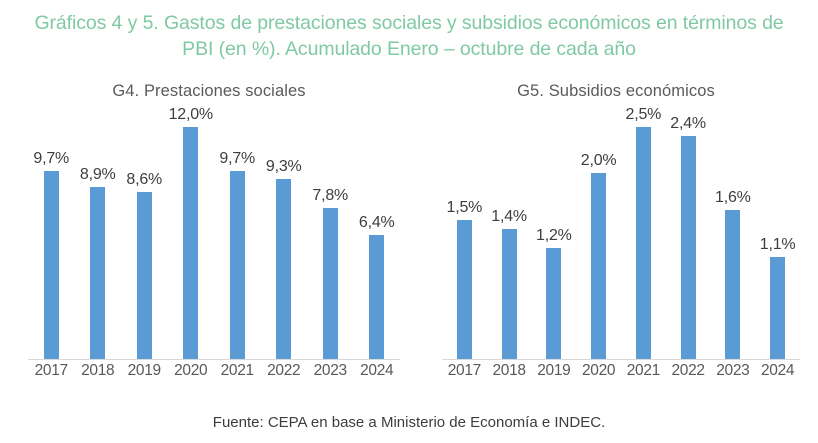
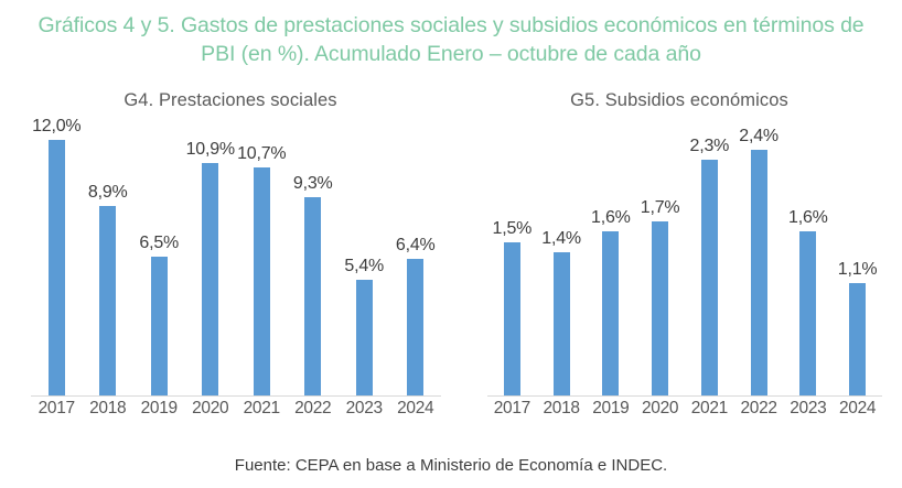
G4. Prestaciones sociales/2017: 9,7% -> 12,0%
G4. Prestaciones sociales/2019: 8,6% -> 6,5%
G4. Prestaciones sociales/2020: 12,0% -> 10,9%
G4. Prestaciones sociales/2021: 9,7% -> 10,7%
G4. Prestaciones sociales/2023: 7,8% -> 5,4%
G5. Subsidios económicos/2019: 1,2% -> 1,6%
G5. Subsidios económicos/2020: 2,0% -> 1,7%
G5. Subsidios económicos/2021: 2,5% -> 2,3%
